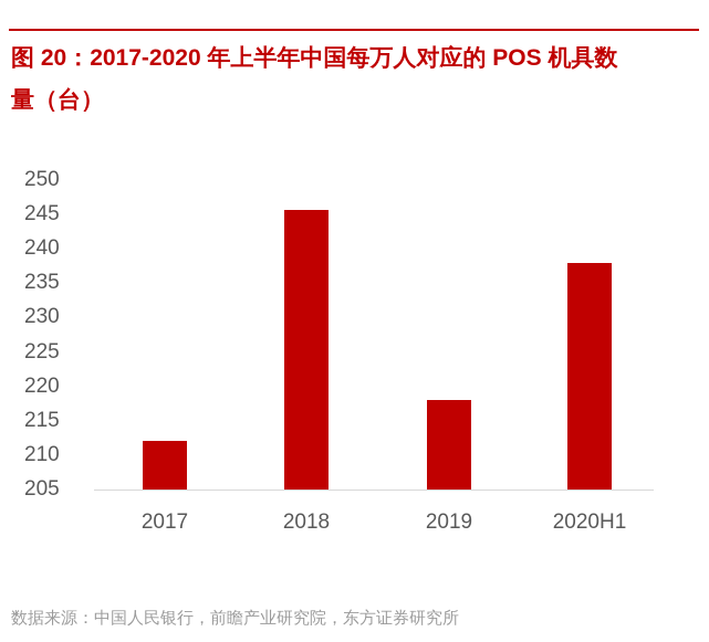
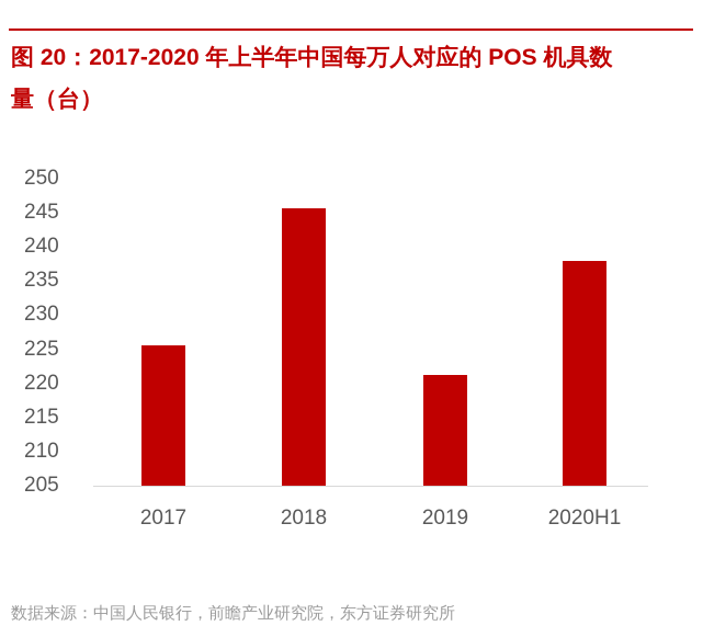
2017: 212 -> 226
2019: 218 -> 221
